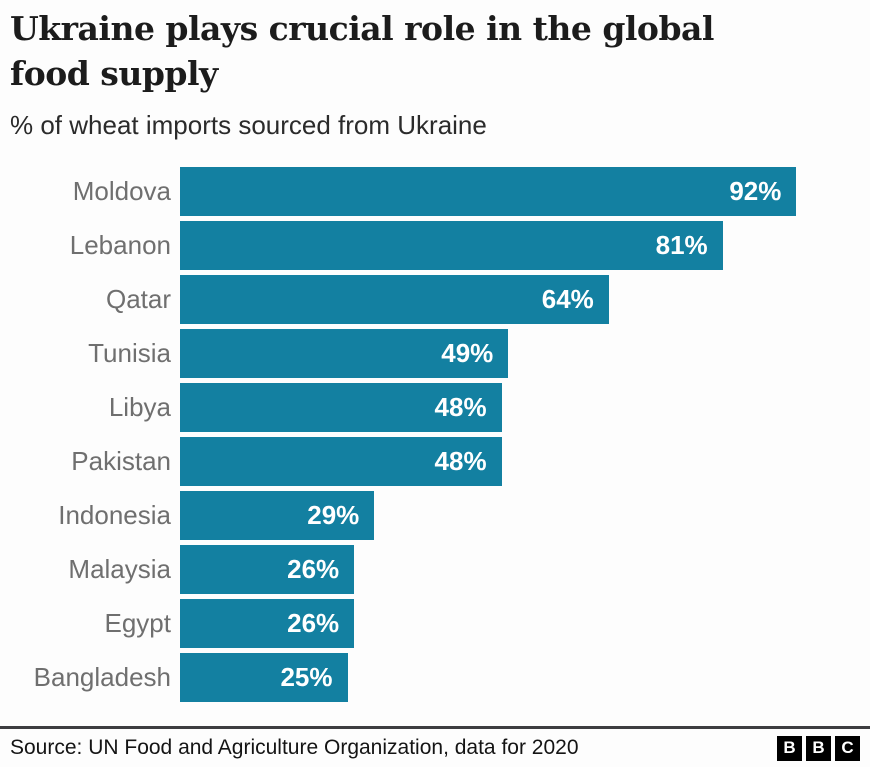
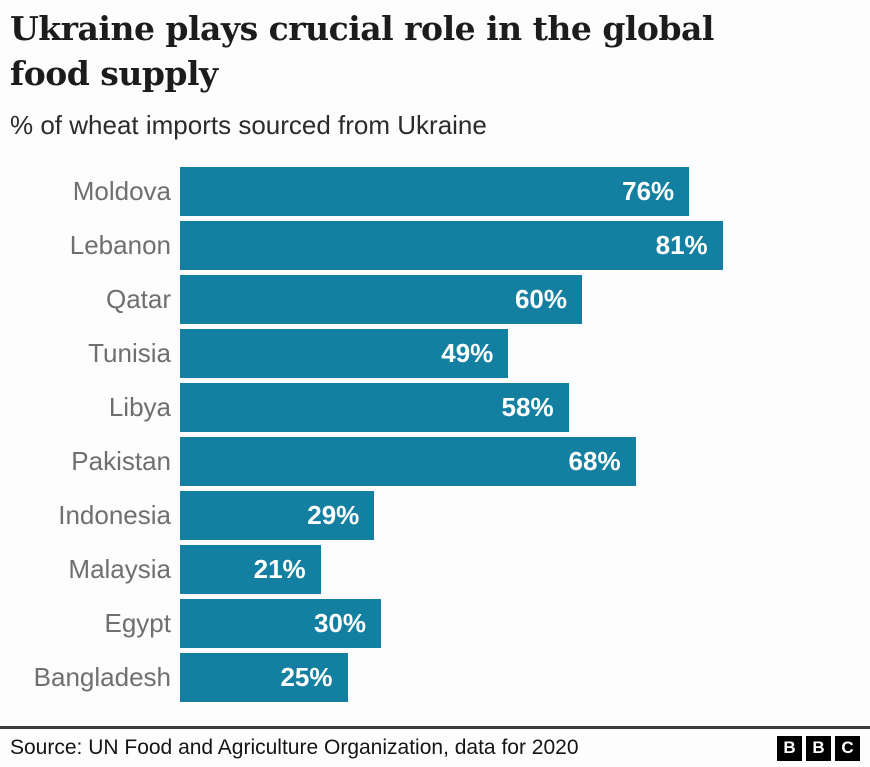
Moldova: 92% -> 76%
Qatar: 64% -> 60%
Libya: 48% -> 58%
Pakistan: 48% -> 68%
Malaysia: 26% -> 21%
Egypt: 26% -> 30%
